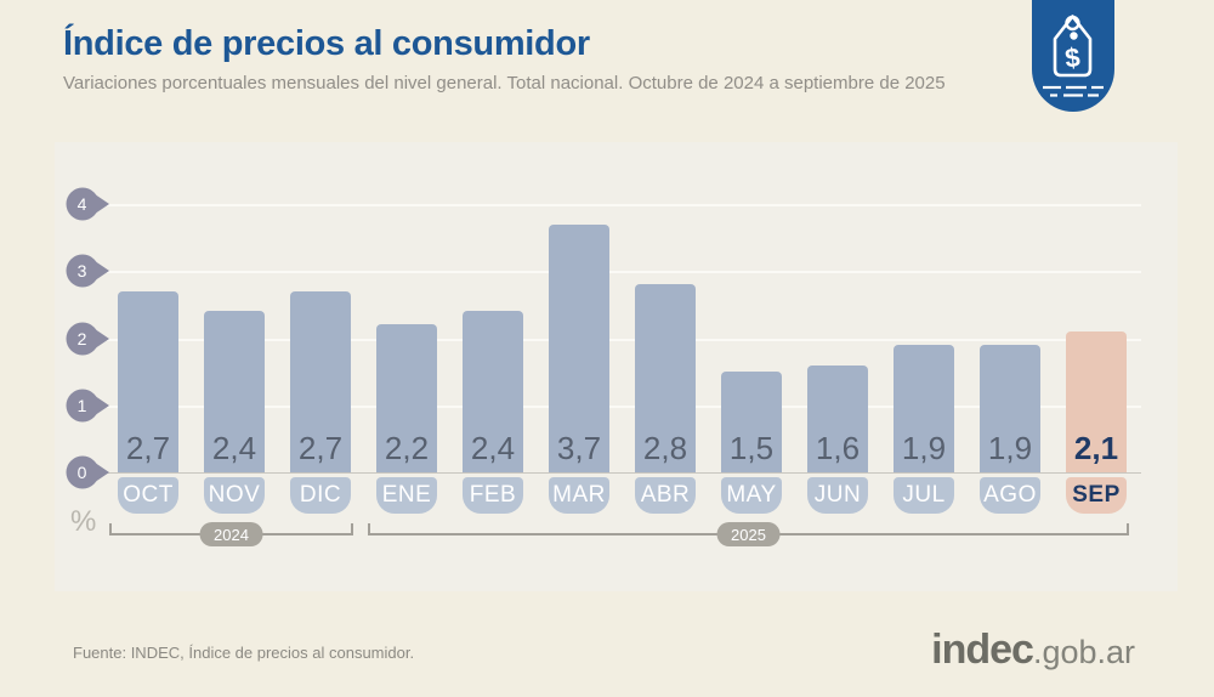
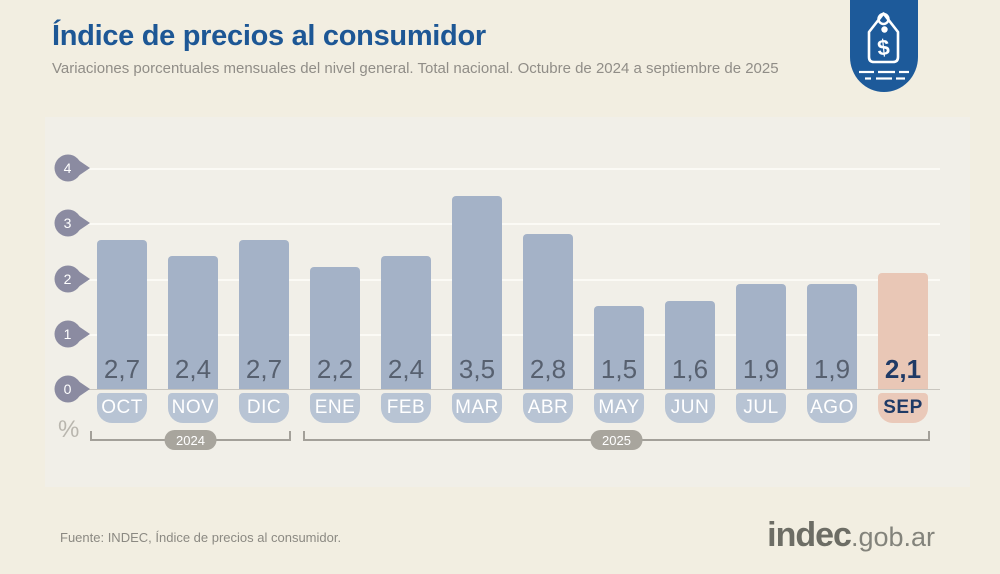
MAR: 3,7 -> 3,5
